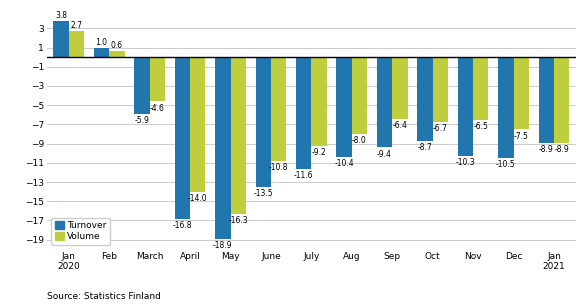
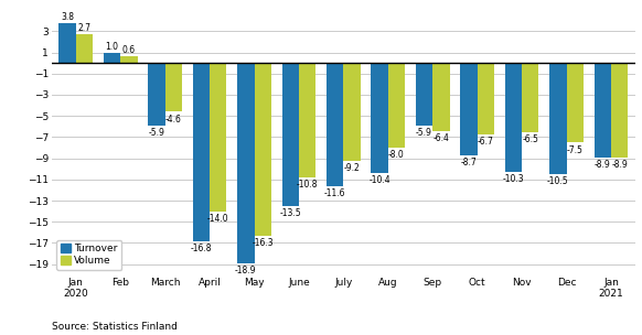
Turnover/Sep: -9.4 -> -5.9
